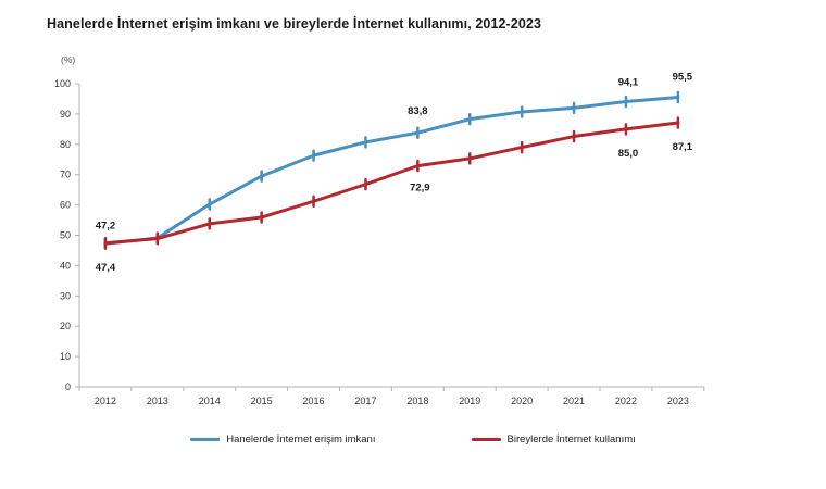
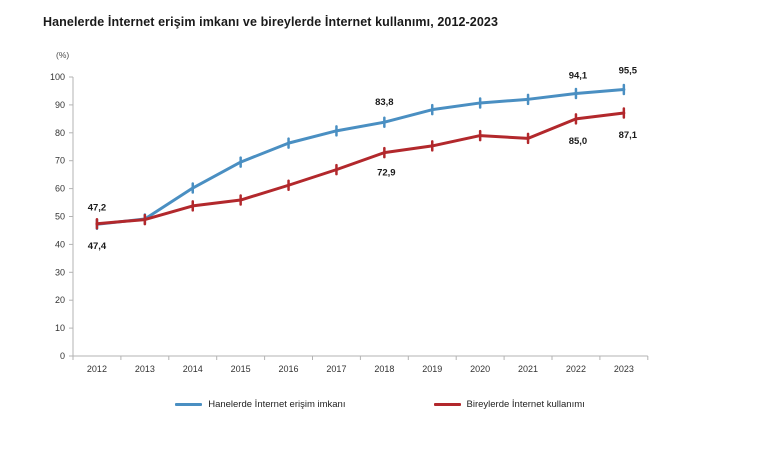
Bireylerde İnternet kullanımı/2021: 83 -> 78
